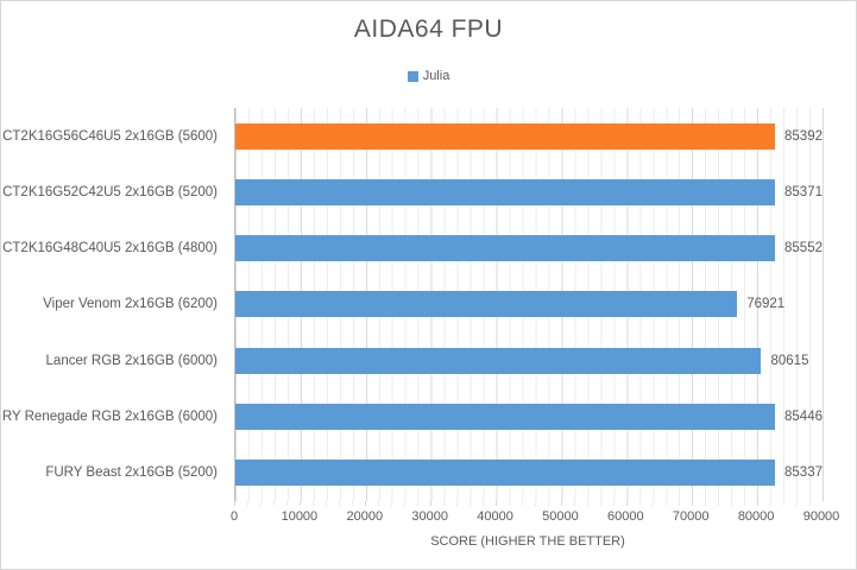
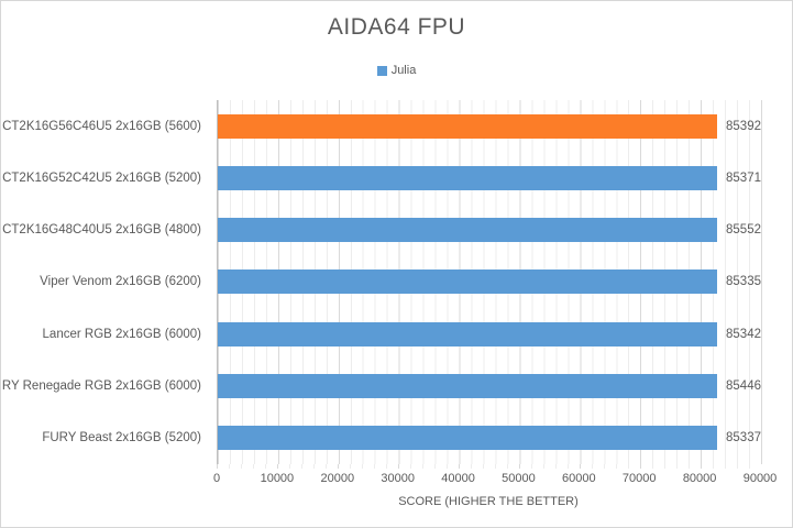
Viper Venom 2x16GB (6200): 76921 -> 85335
Lancer RGB 2x16GB (6000): 80615 -> 85342
